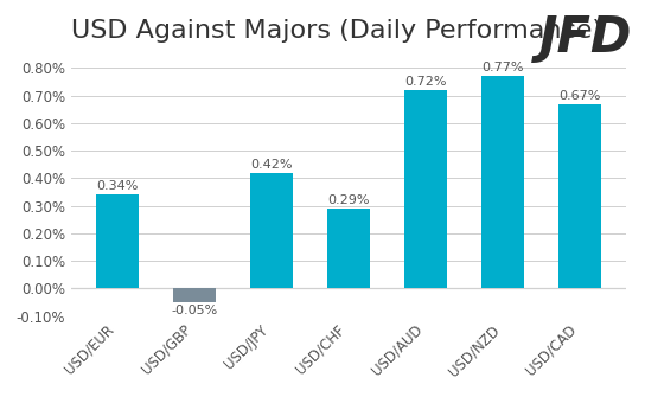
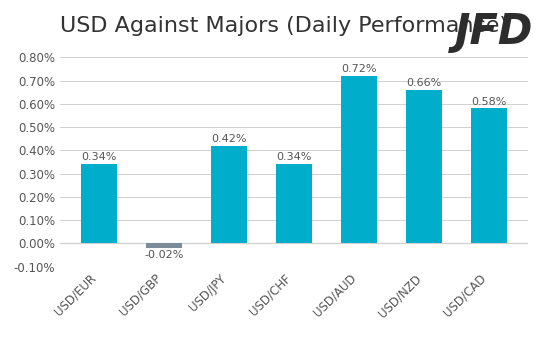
USD/GBP: -0.05% -> -0.02%
USD/CHF: 0.29% -> 0.34%
USD/NZD: 0.77% -> 0.66%
USD/CAD: 0.67% -> 0.58%
